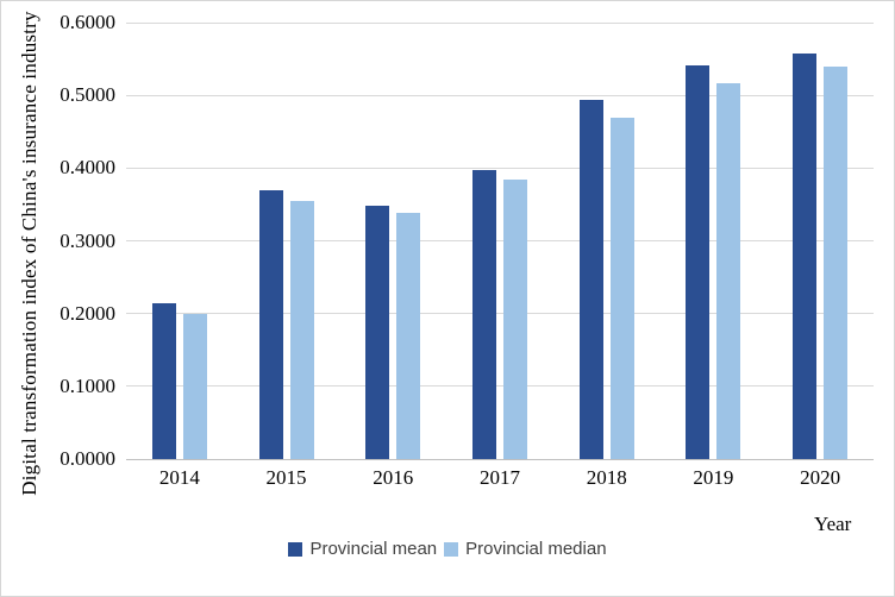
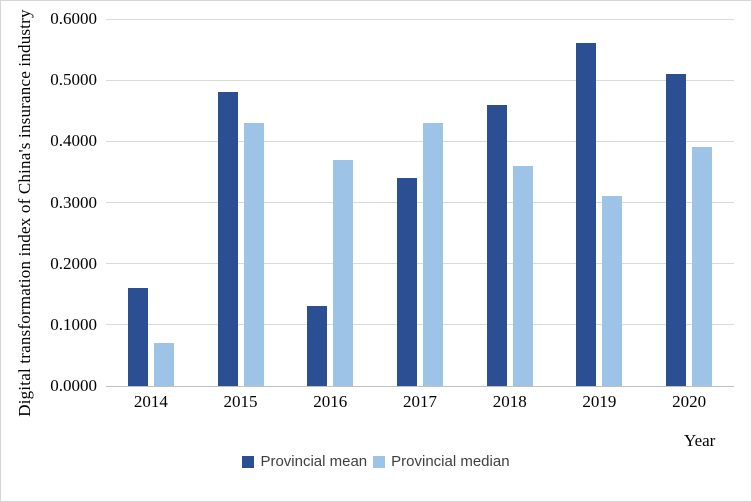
Provincial mean/2014: 0.21 -> 0.16
Provincial median/2014: 0.20 -> 0.07
Provincial mean/2015: 0.37 -> 0.48
Provincial median/2015: 0.35 -> 0.43
Provincial mean/2016: 0.35 -> 0.13
Provincial median/2016: 0.34 -> 0.37
Provincial mean/2017: 0.40 -> 0.34
Provincial median/2017: 0.38 -> 0.43
Provincial mean/2018: 0.49 -> 0.46
Provincial median/2018: 0.47 -> 0.36
Provincial mean/2019: 0.54 -> 0.56
Provincial median/2019: 0.52 -> 0.31
Provincial mean/2020: 0.56 -> 0.51
Provincial median/2020: 0.54 -> 0.39
